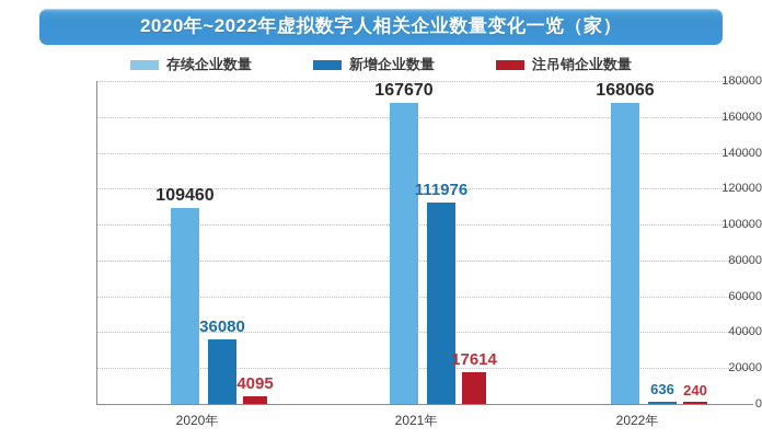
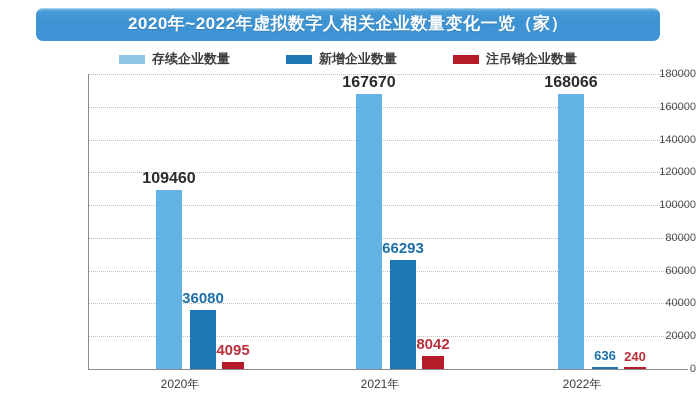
新增企业数量/2021年: 111976 -> 66293
注吊销企业数量/2021年: 17614 -> 8042
